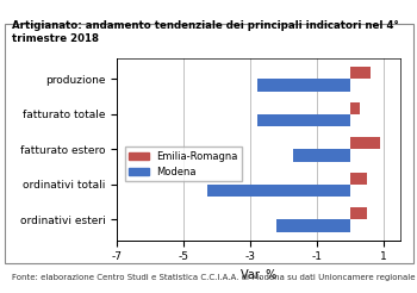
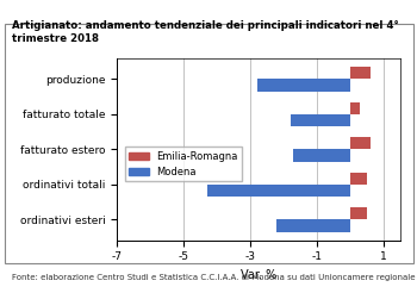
Modena/fatturato totale: -2.8 -> -1.8
Emilia-Romagna/fatturato estero: 0.9 -> 0.6
